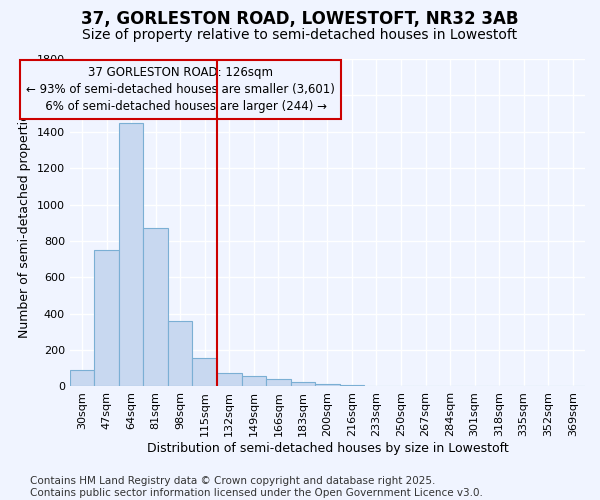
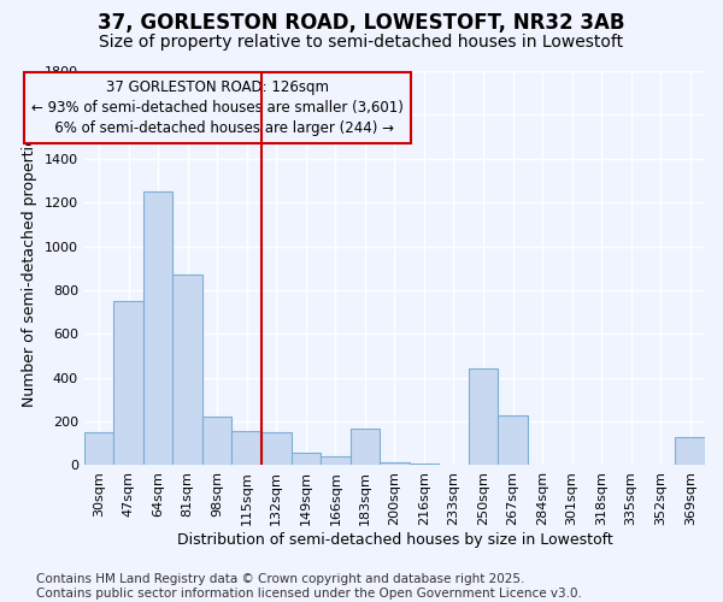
30sqm: 90 -> 150
64sqm: 1450 -> 1250
98sqm: 360 -> 220
132sqm: 80 -> 150
183sqm: 20 -> 170
250sqm: 0 -> 440
267sqm: 0 -> 230
369sqm: 0 -> 130
